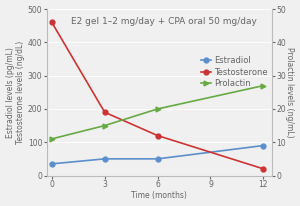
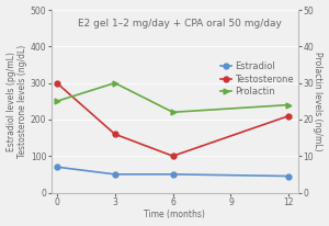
Estradiol/0: 35 -> 70
Testosterone/0: 460 -> 300
Prolactin/0: 11 -> 25
Testosterone/3: 190 -> 160
Prolactin/3: 15 -> 30
Testosterone/6: 120 -> 100
Prolactin/6: 20 -> 22
Estradiol/12: 90 -> 45
Testosterone/12: 20 -> 210
Prolactin/12: 27 -> 24
